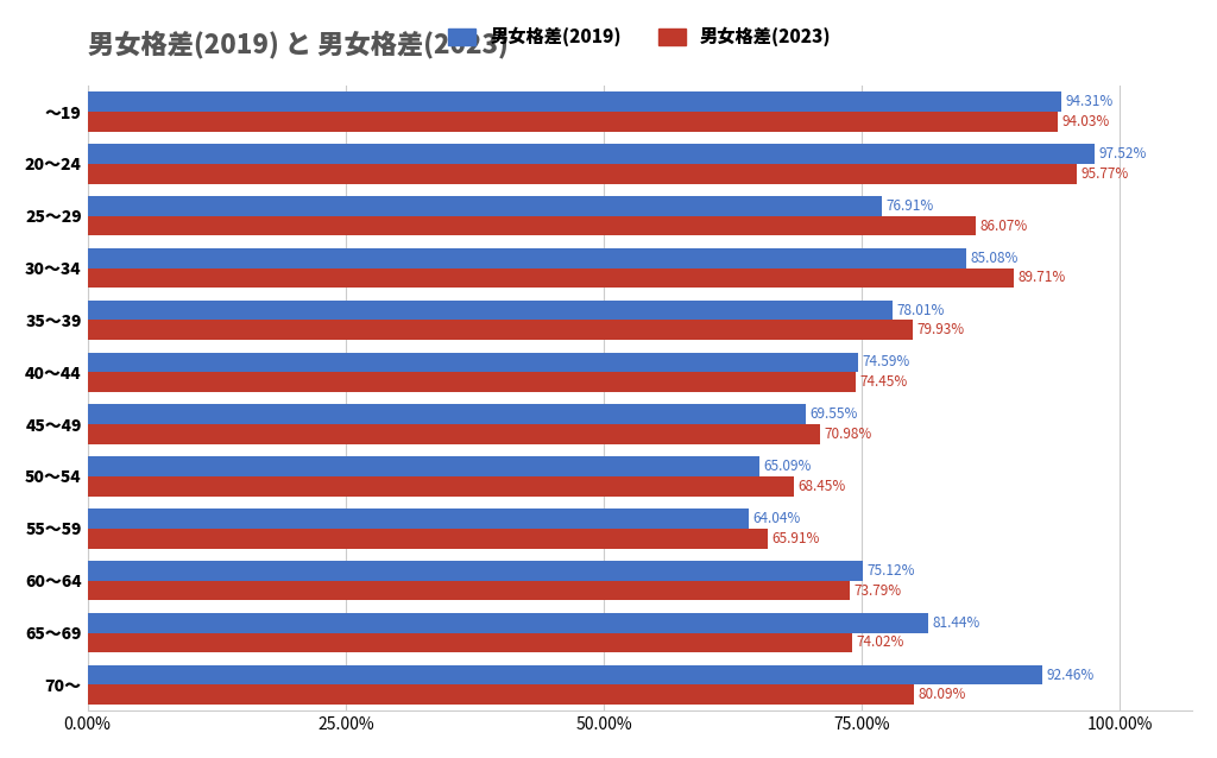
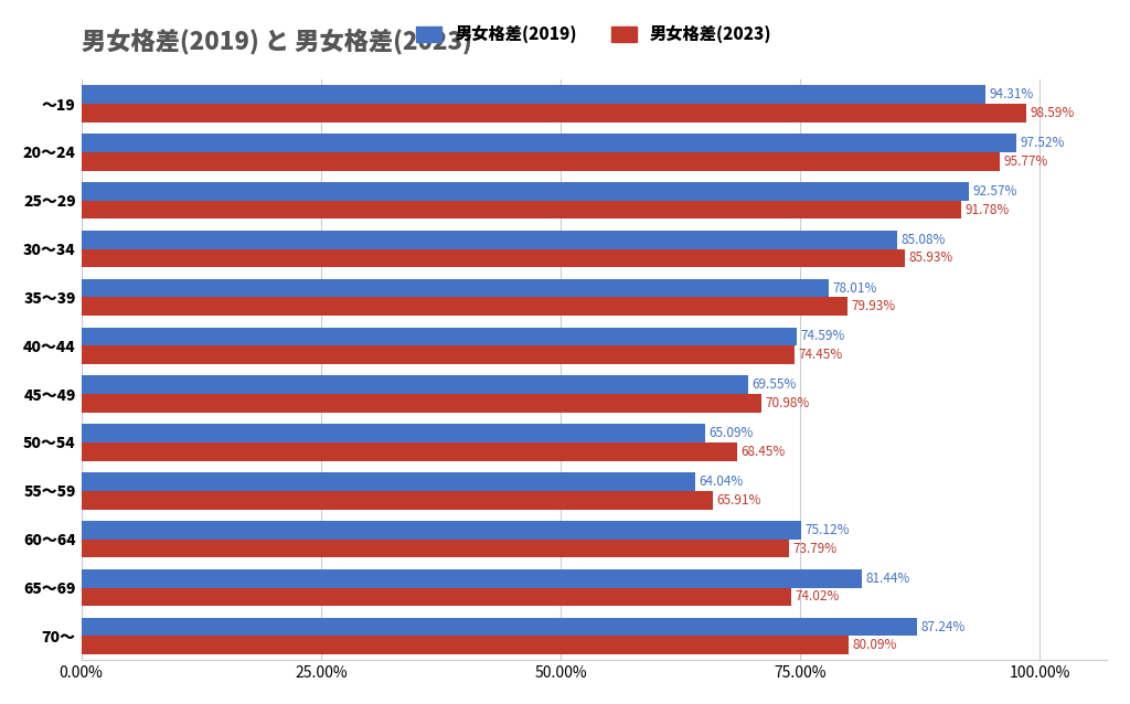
男女格差(2023)/〜19: 94.03% -> 98.59%
男女格差(2019)/25〜29: 76.91% -> 92.57%
男女格差(2023)/25〜29: 86.07% -> 91.78%
男女格差(2023)/30〜34: 89.71% -> 85.93%
男女格差(2019)/70〜: 92.46% -> 87.24%
